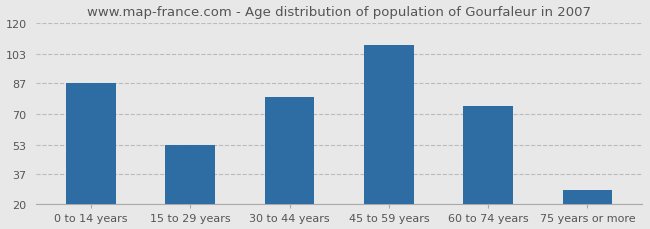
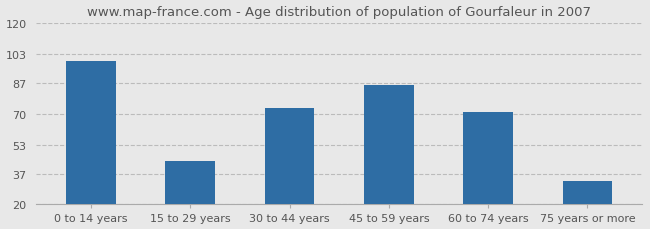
0 to 14 years: 87 -> 99
15 to 29 years: 53 -> 44
30 to 44 years: 79 -> 73
45 to 59 years: 108 -> 86
60 to 74 years: 74 -> 71
75 years or more: 28 -> 33
